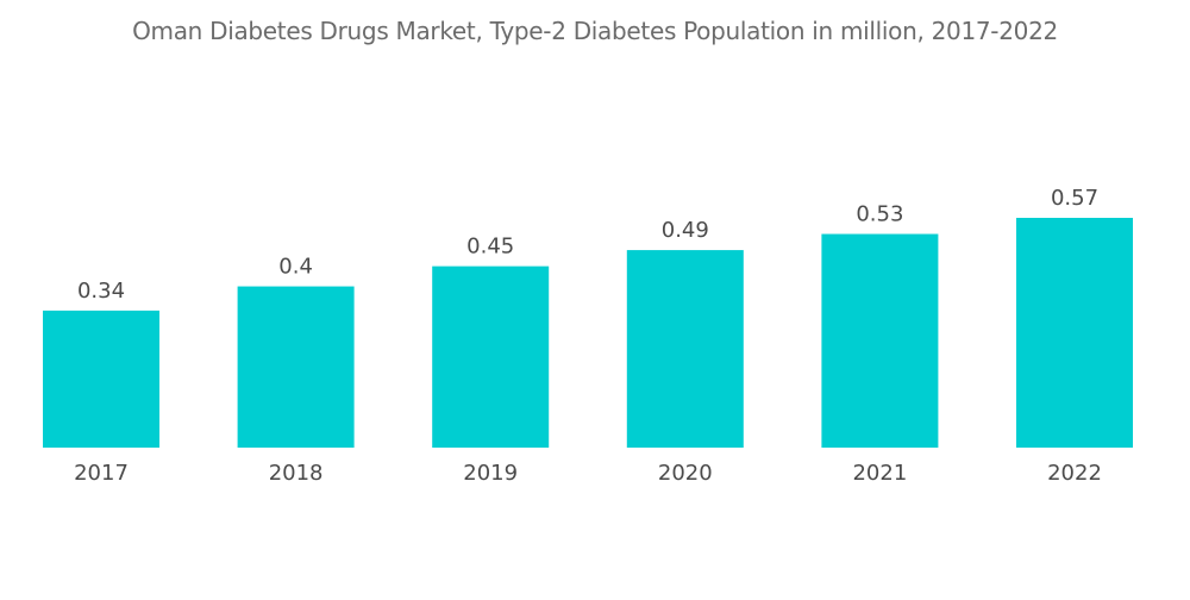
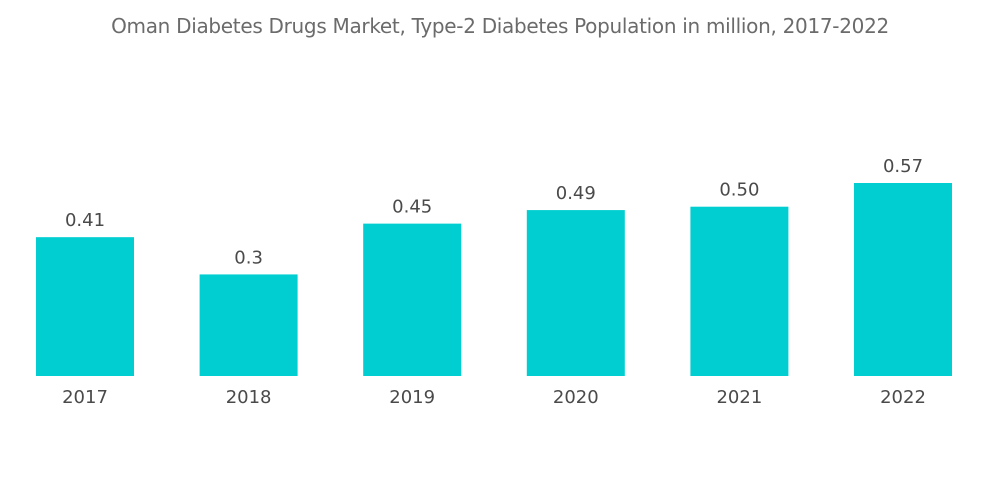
2017: 0.34 -> 0.41
2018: 0.4 -> 0.3
2021: 0.53 -> 0.50
